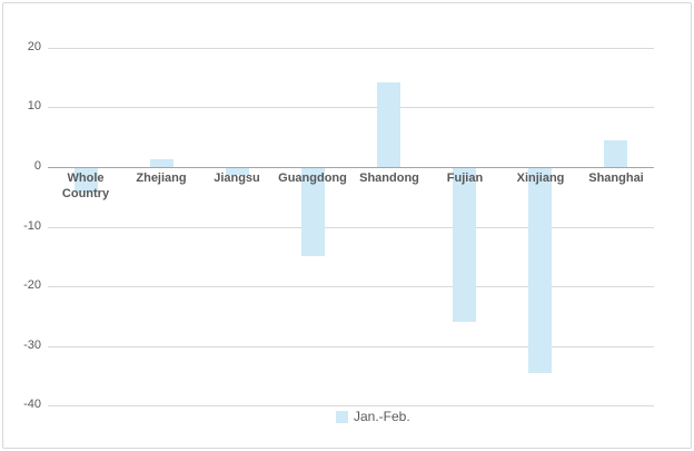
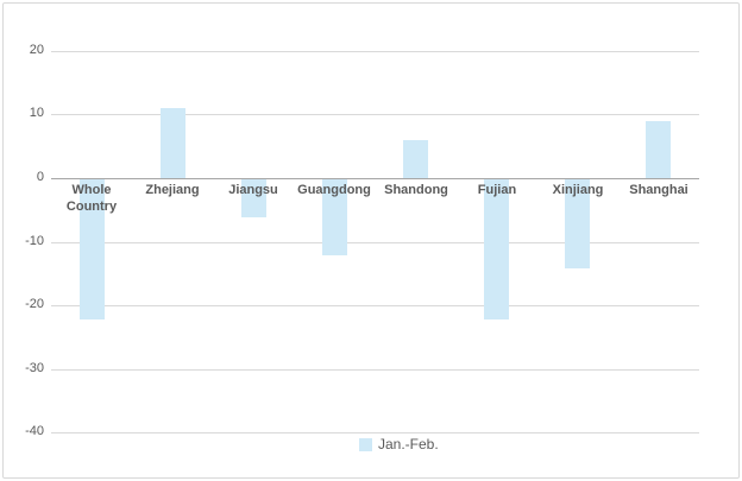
Whole Country: -4 -> -22
Zhejiang: 1 -> 11
Jiangsu: -1 -> -6
Guangdong: -15 -> -12
Shandong: 14 -> 6
Fujian: -26 -> -22
Xinjiang: -34 -> -14
Shanghai: 4 -> 9
